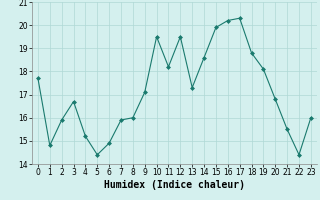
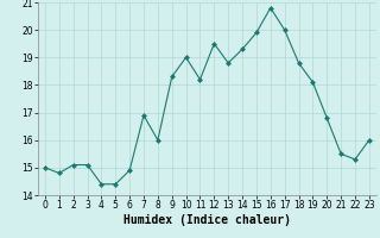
0: 17.7 -> 15.0
2: 15.9 -> 15.1
3: 16.7 -> 15.1
4: 15.2 -> 14.4
7: 15.9 -> 16.9
9: 17.1 -> 18.3
10: 19.5 -> 19.0
13: 17.3 -> 18.8
14: 18.6 -> 19.3
16: 20.2 -> 20.8
17: 20.3 -> 20.0
22: 14.4 -> 15.3
